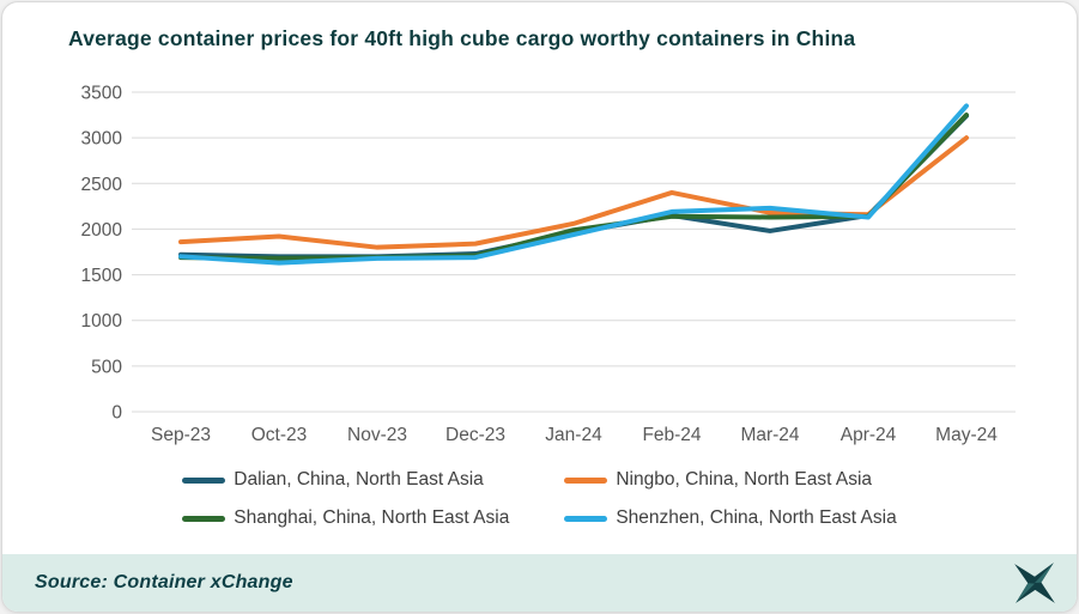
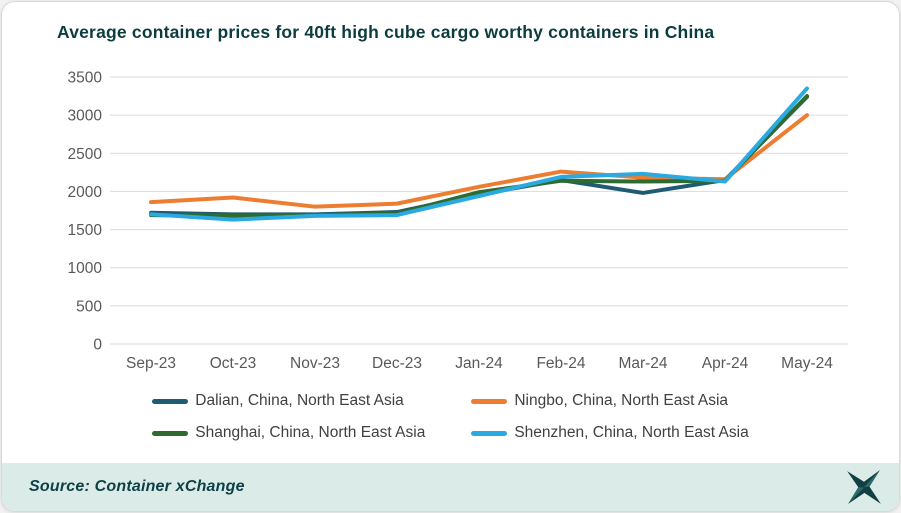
Ningbo, China, North East Asia/Feb-24: 2400 -> 2300
